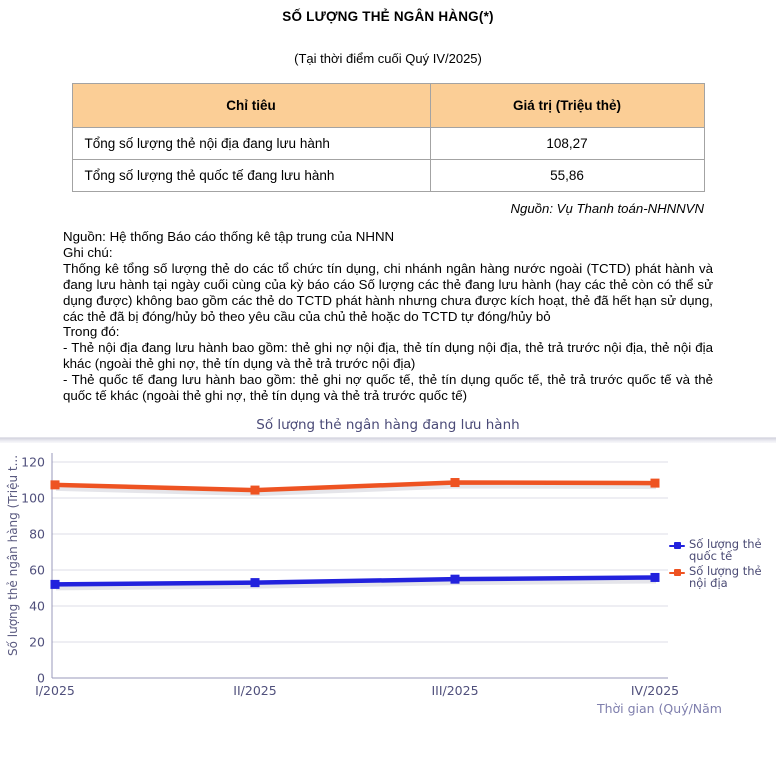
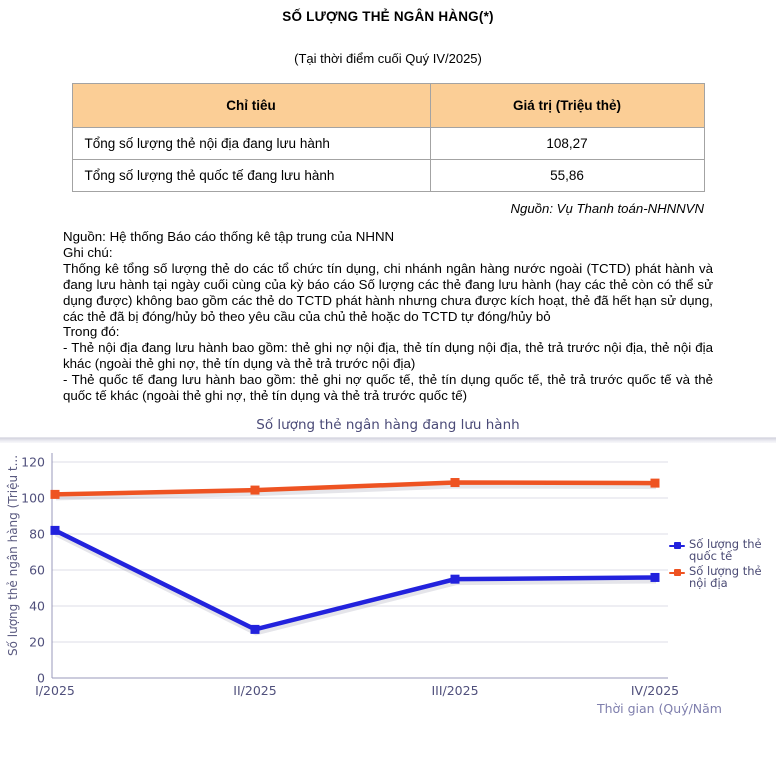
Số lượng thẻ quốc tế/I/2025: 52 -> 82
Số lượng thẻ nội địa/I/2025: 107 -> 102
Số lượng thẻ quốc tế/II/2025: 53 -> 27
